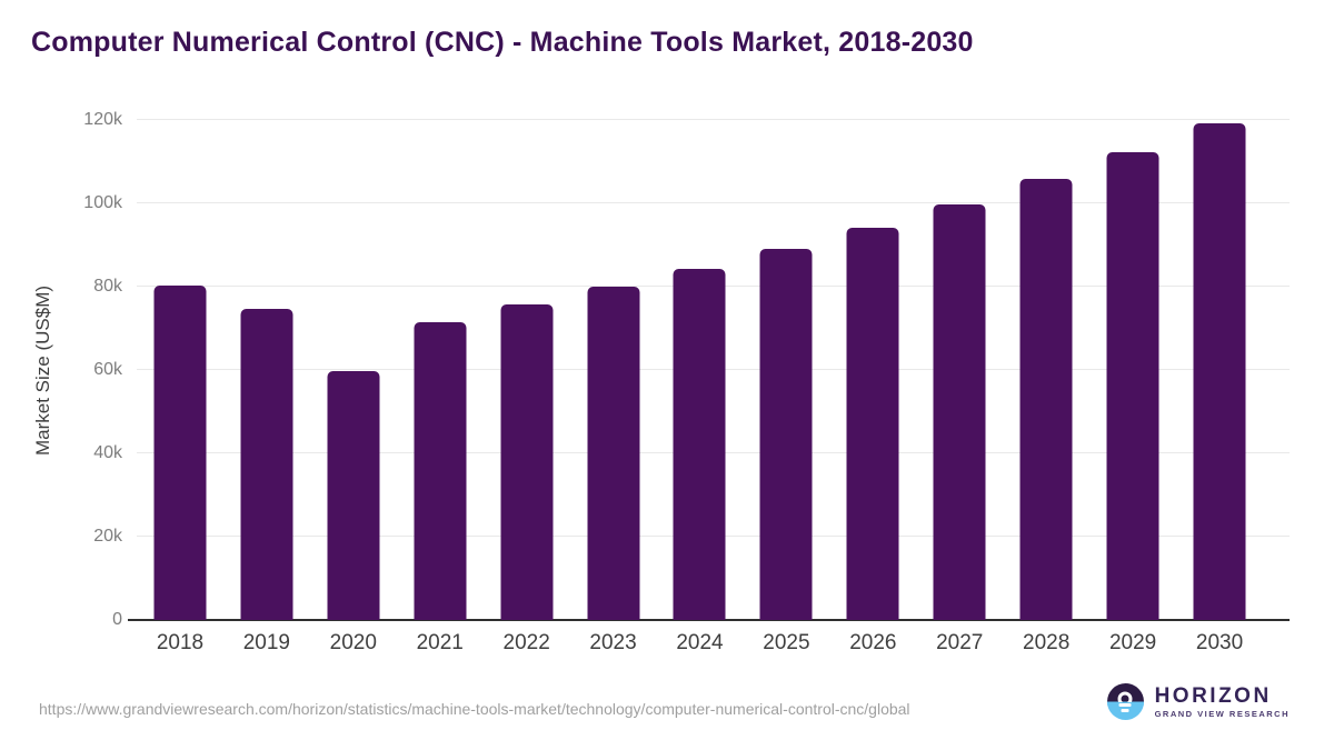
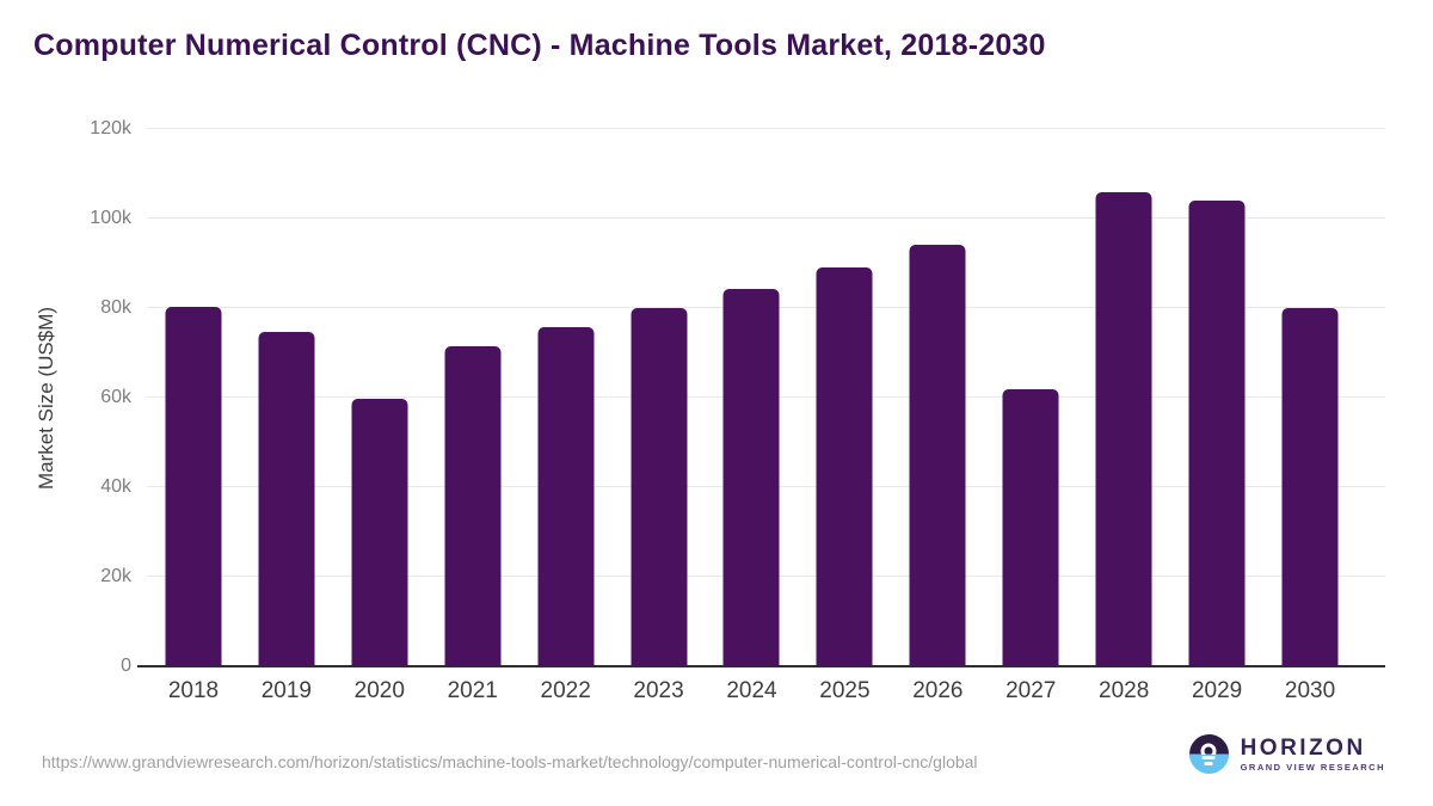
2027: 100k -> 62k
2029: 112k -> 104k
2030: 119k -> 80k
